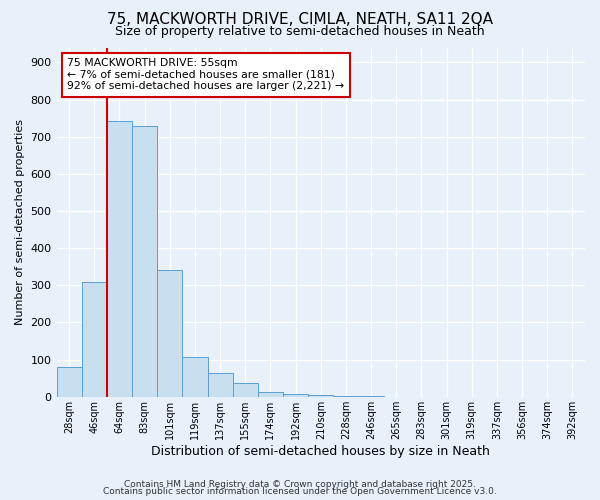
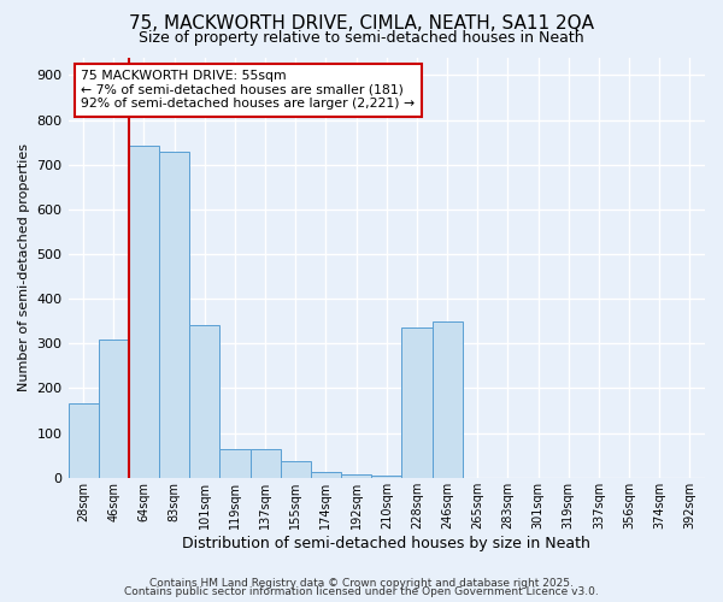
28sqm: 80 -> 165
119sqm: 108 -> 65
228sqm: 2 -> 335
246sqm: 1 -> 350
